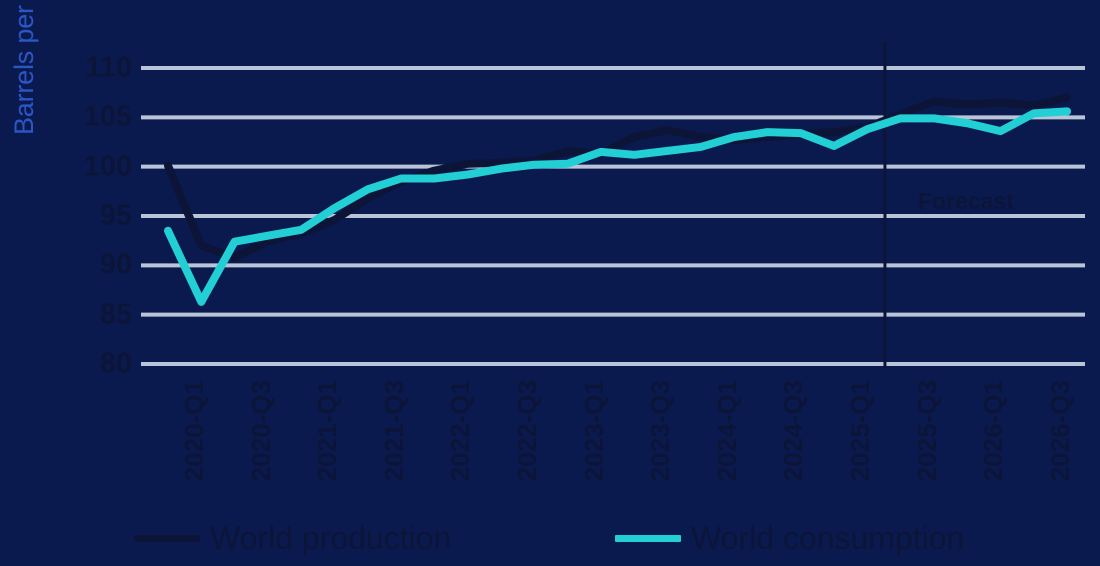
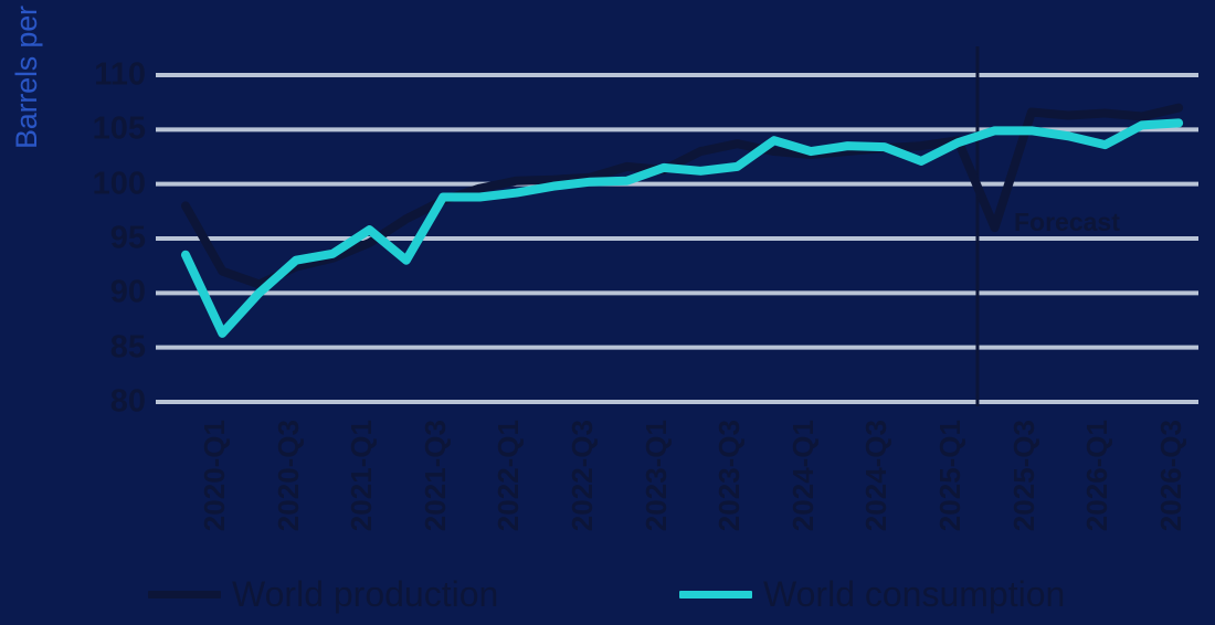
World production/2020-Q1: 100 -> 98
World consumption/2020-Q3: 92 -> 90
World consumption/2021-Q3: 98 -> 93
World consumption/2024-Q1: 102 -> 104
World production/2025-Q3: 105 -> 96
